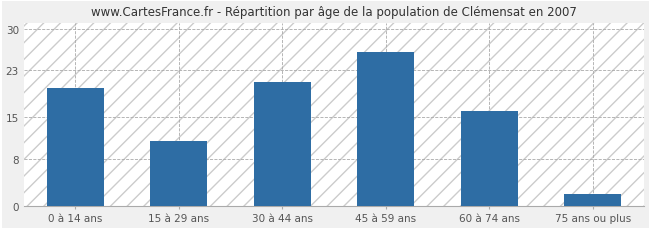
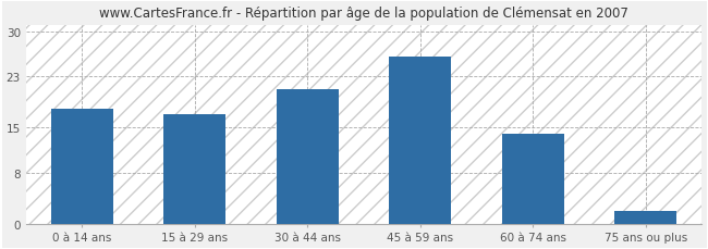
0 à 14 ans: 20 -> 18
15 à 29 ans: 11 -> 17
60 à 74 ans: 16 -> 14
